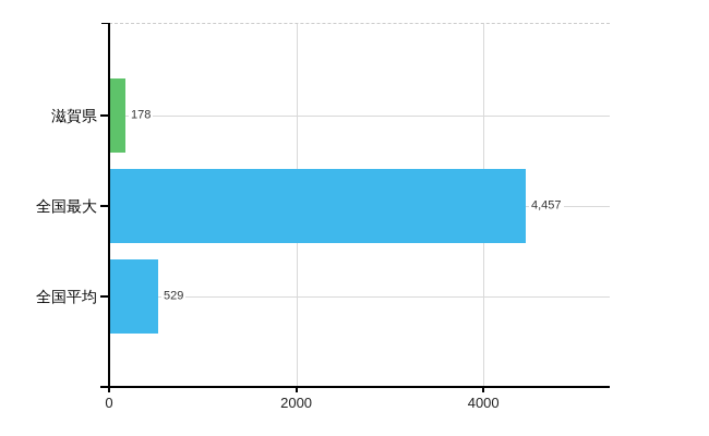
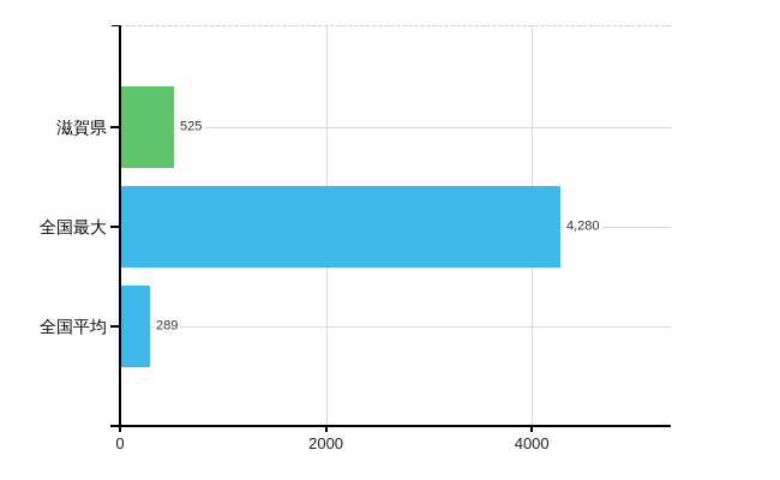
滋賀県: 178 -> 525
全国最大: 4,457 -> 4,280
全国平均: 529 -> 289
